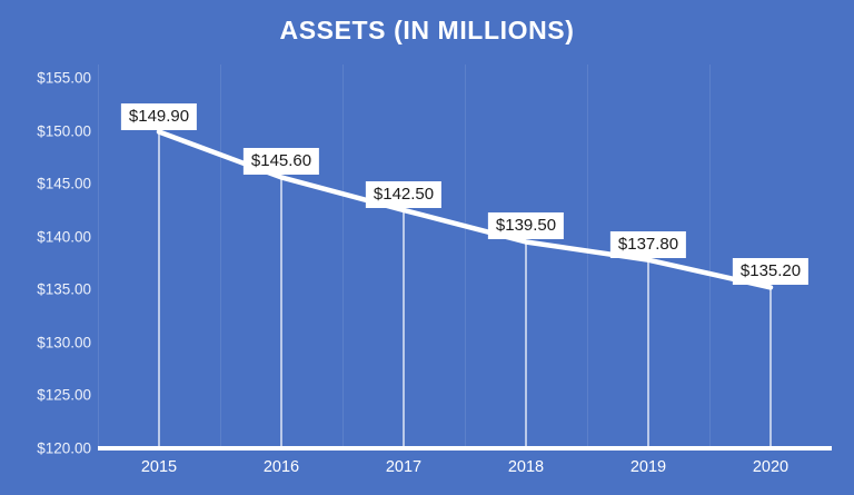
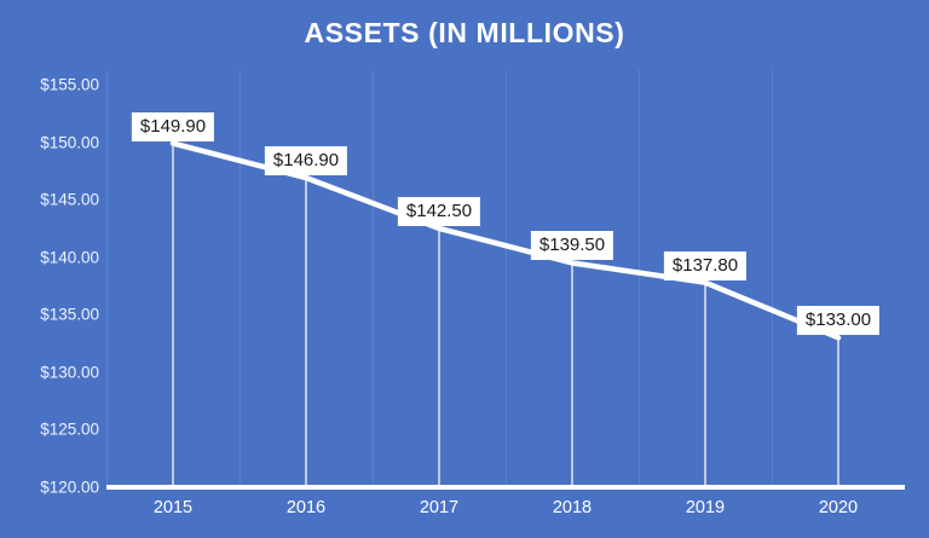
2016: $145.60 -> $146.90
2020: $135.20 -> $133.00
